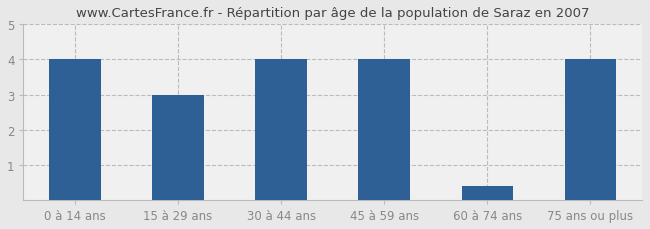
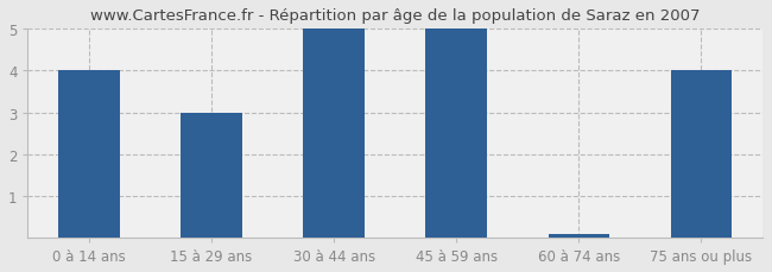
30 à 44 ans: 4.0 -> 5.0
45 à 59 ans: 4.0 -> 5.0
60 à 74 ans: 0.4 -> 0.1
